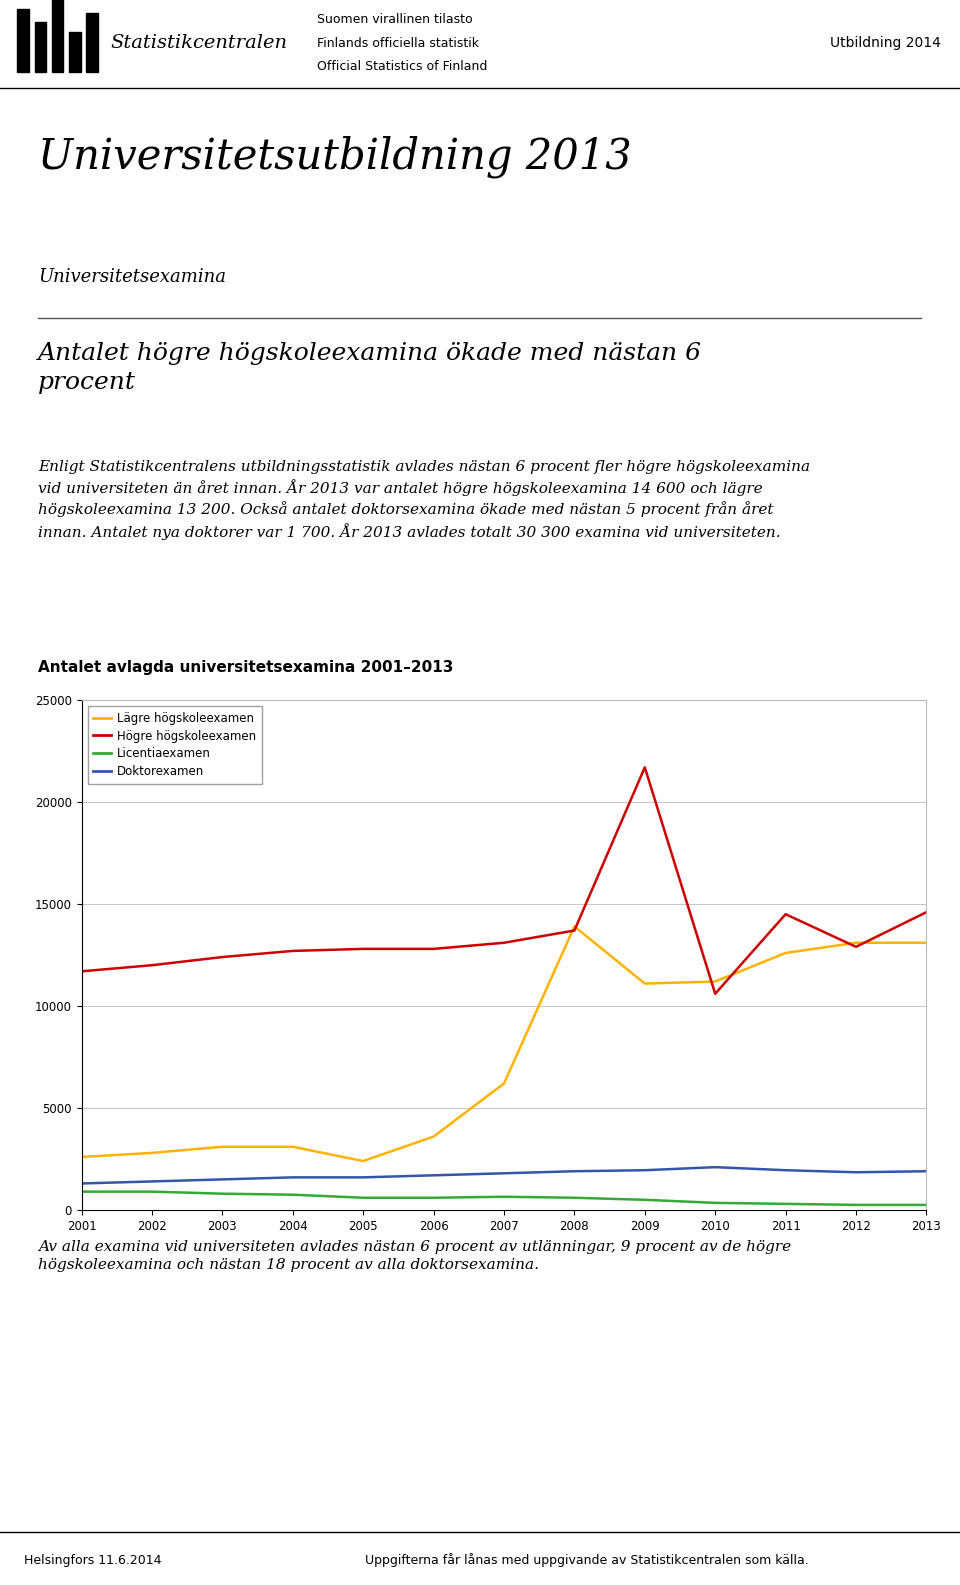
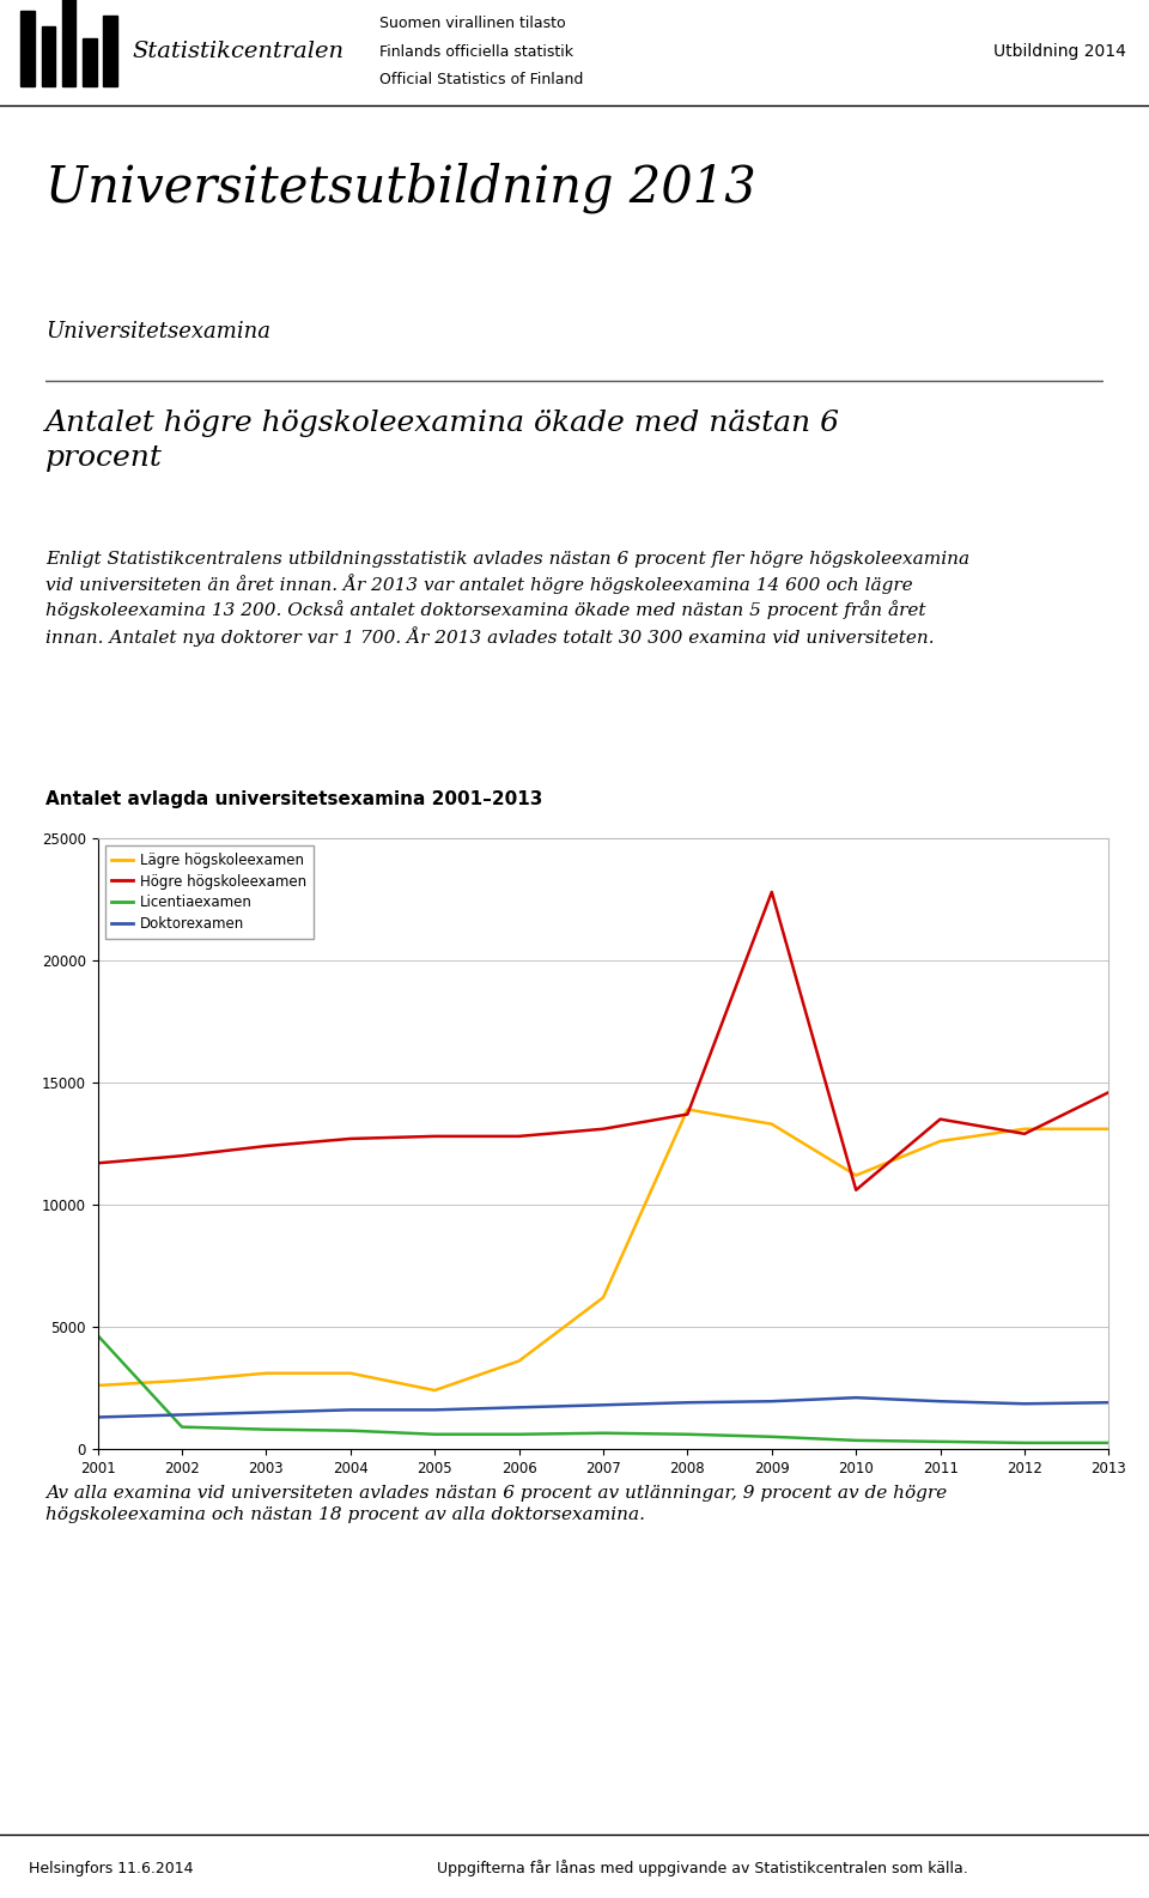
Licentiaexamen/2001: 900 -> 4650
Lägre högskoleexamen/2009: 11100 -> 13300
Högre högskoleexamen/2009: 21700 -> 22800
Högre högskoleexamen/2011: 14500 -> 13500
